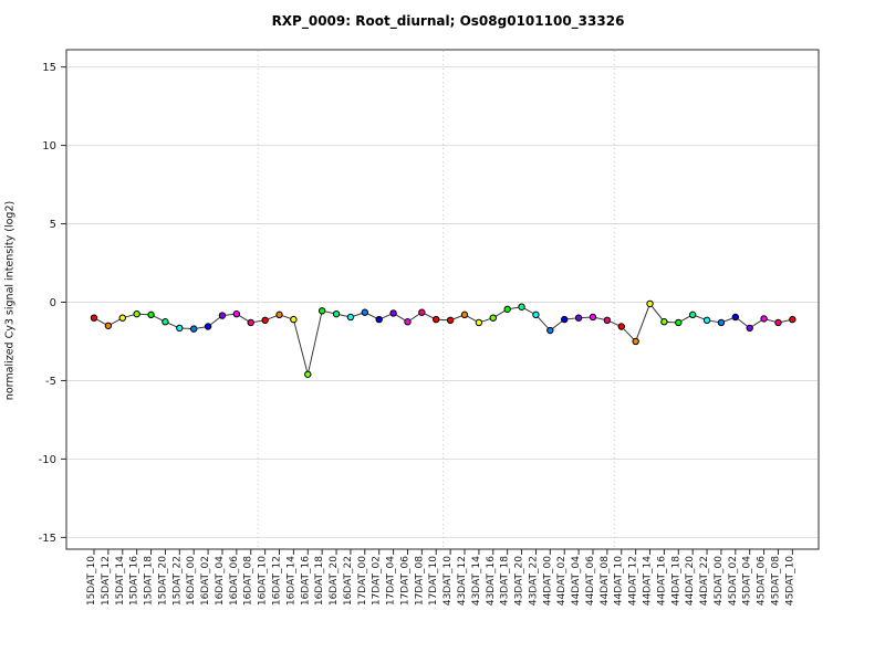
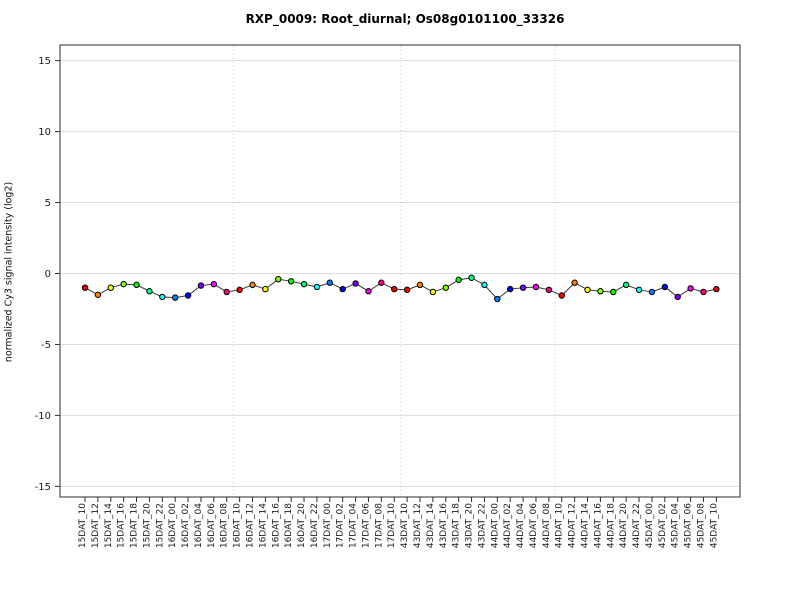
16DAT_16: -4.6 -> -0.4
44DAT_12: -2.5 -> -0.7
44DAT_14: -0.1 -> -1.1
